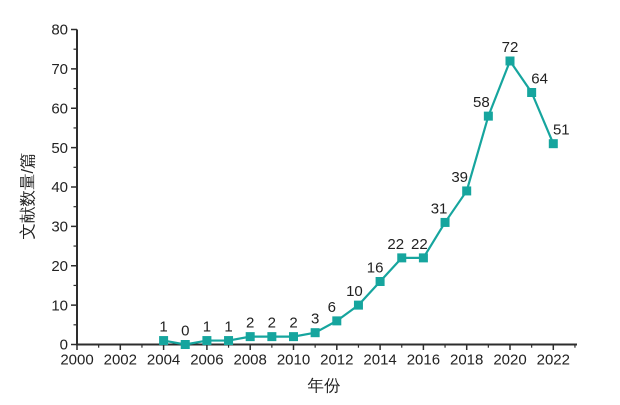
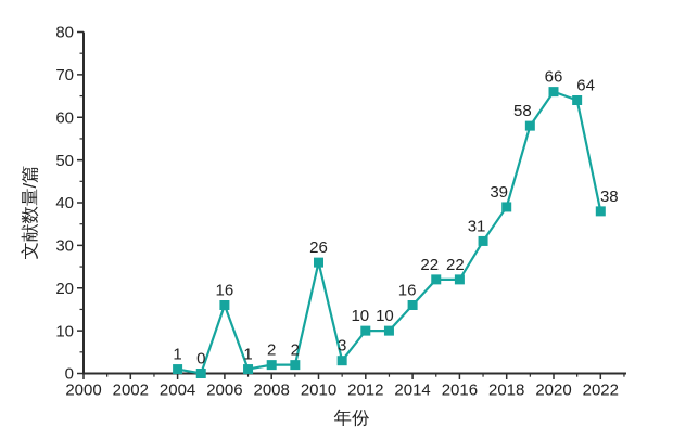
2006: 1 -> 16
2010: 2 -> 26
2012: 6 -> 10
2020: 72 -> 66
2022: 51 -> 38
